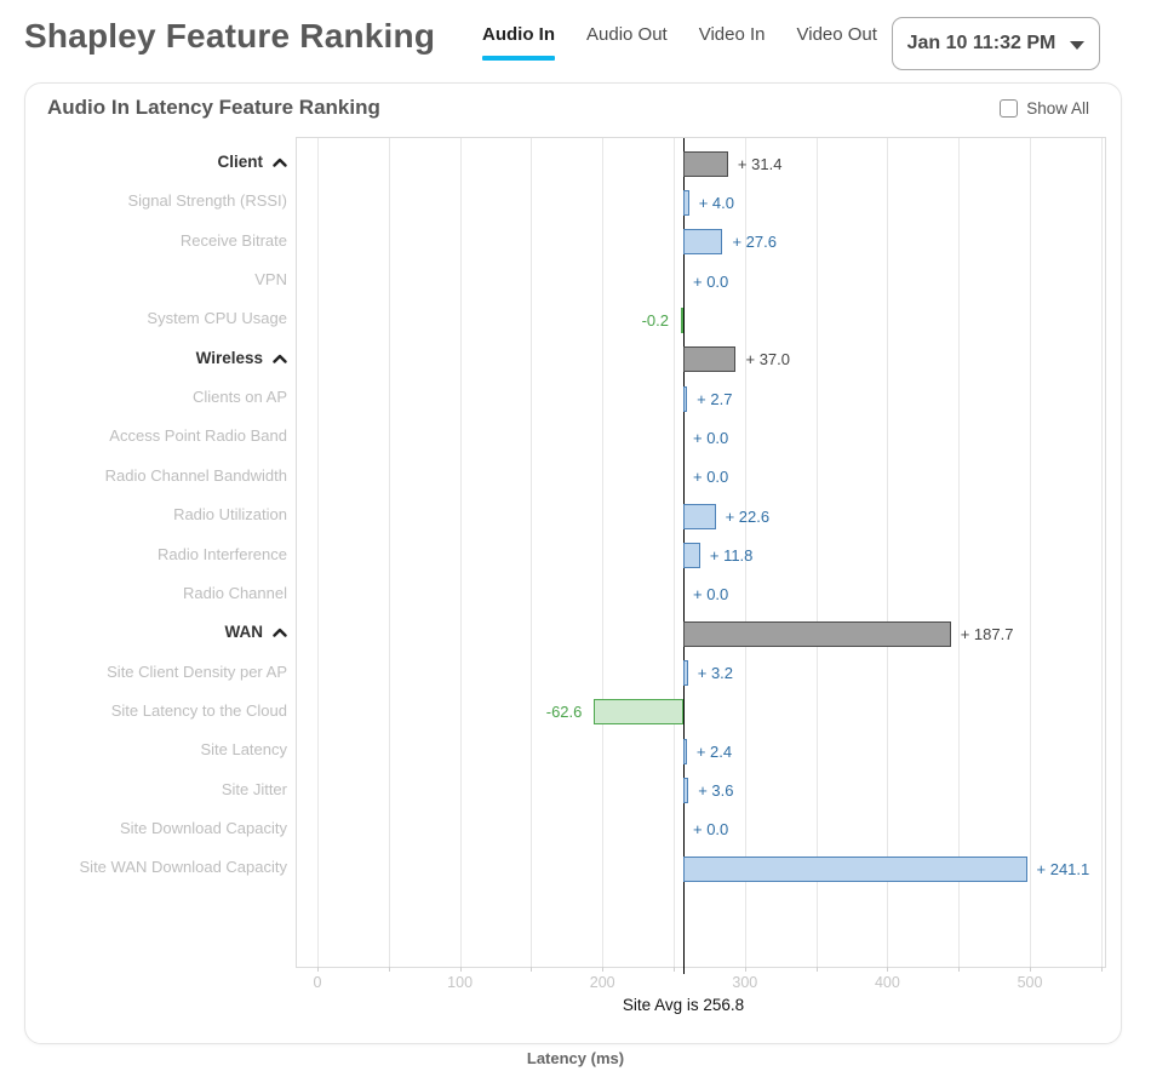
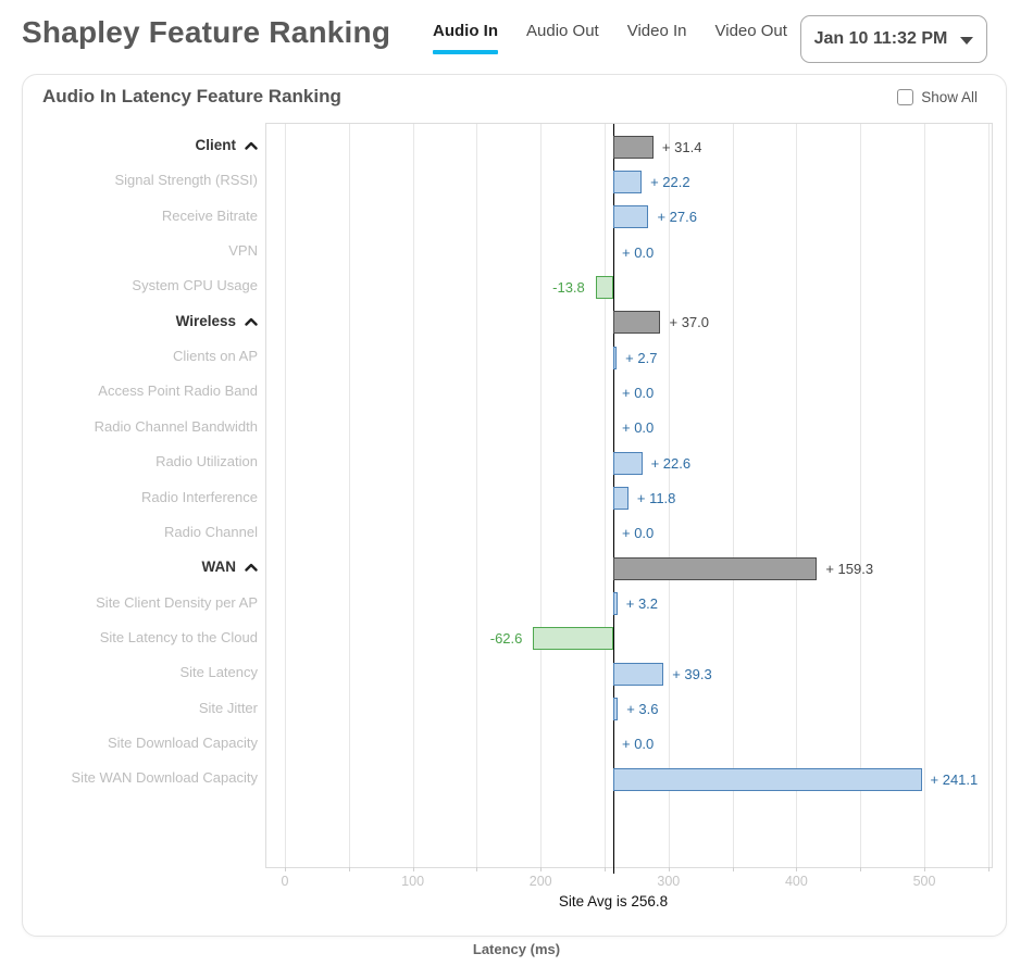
Signal Strength (RSSI): 4.0 -> 22.2
System CPU Usage: -0.2 -> -13.8
WAN: 187.7 -> 159.3
Site Latency: 2.4 -> 39.3
